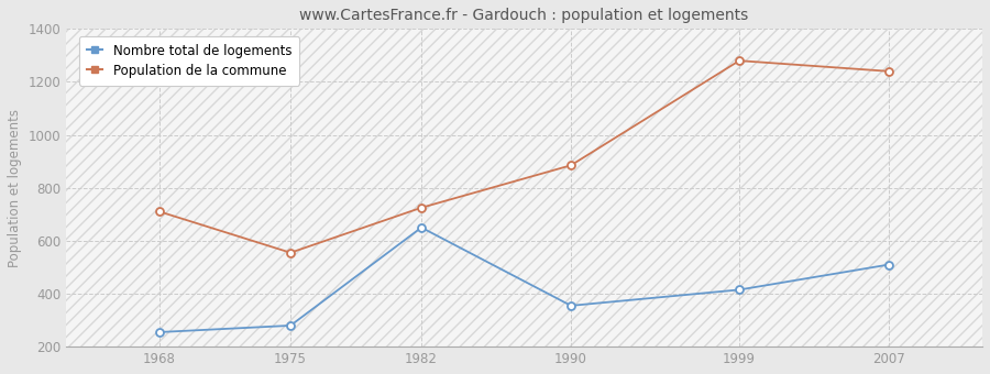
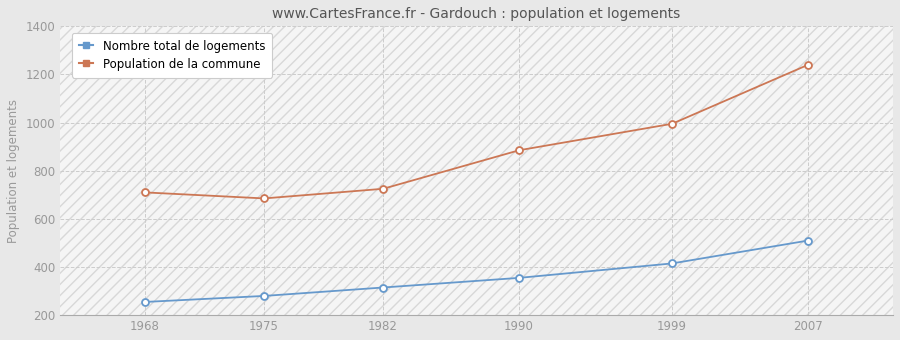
Population de la commune/1975: 555 -> 685
Nombre total de logements/1982: 650 -> 315
Population de la commune/1999: 1280 -> 995
